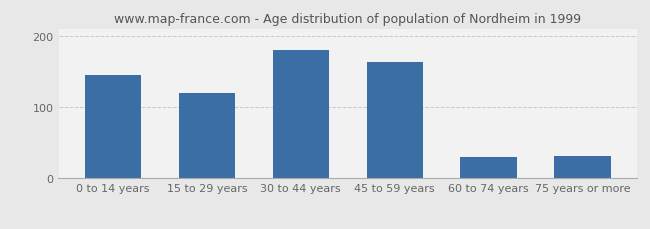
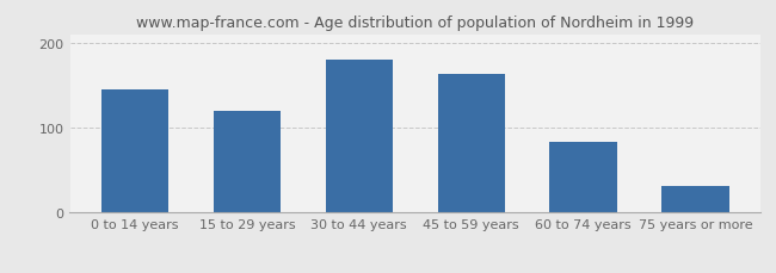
60 to 74 years: 30 -> 83
